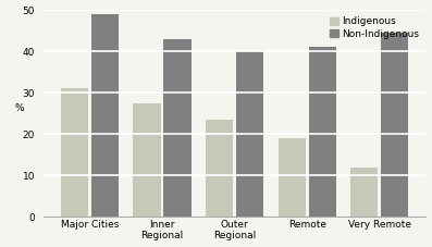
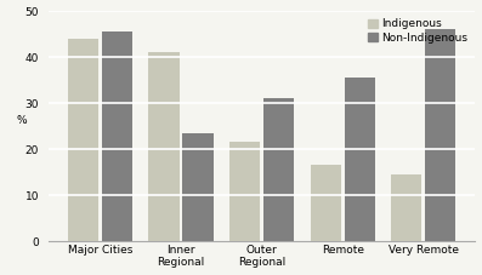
Indigenous/Major Cities: 31.0 -> 44.0
Non-Indigenous/Major Cities: 49.0 -> 45.5
Indigenous/Inner Regional: 27.5 -> 41.0
Non-Indigenous/Inner Regional: 43.0 -> 23.5
Indigenous/Outer Regional: 23.5 -> 21.5
Non-Indigenous/Outer Regional: 40.0 -> 31.0
Indigenous/Remote: 19.0 -> 16.5
Non-Indigenous/Remote: 41.0 -> 35.5
Indigenous/Very Remote: 12.0 -> 14.5
Non-Indigenous/Very Remote: 44.5 -> 46.0
